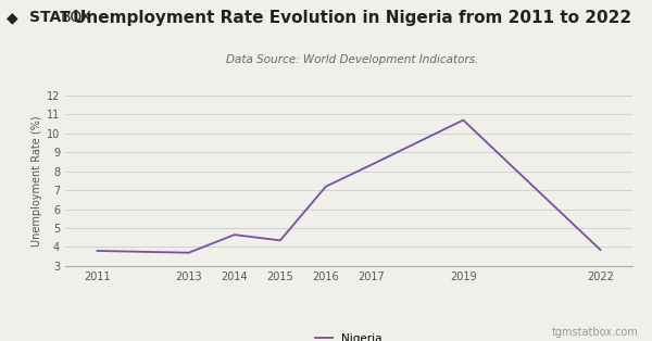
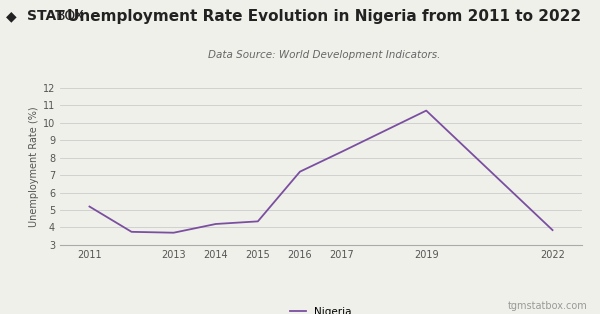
2011: 3.8 -> 5.2
2014: 4.7 -> 4.2
